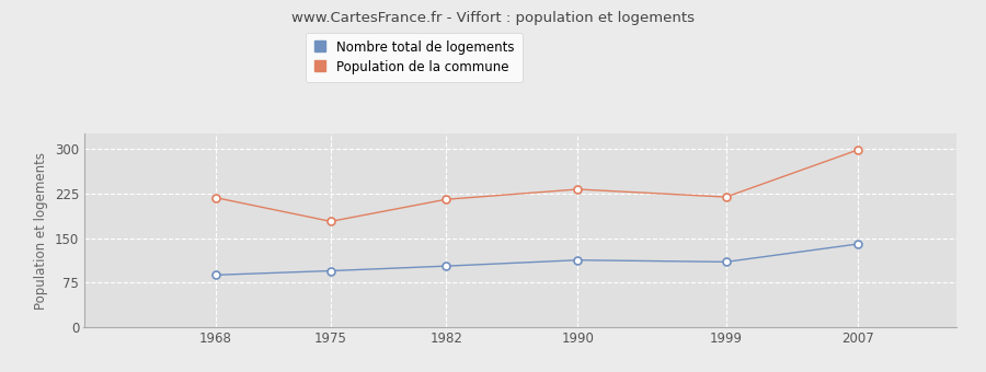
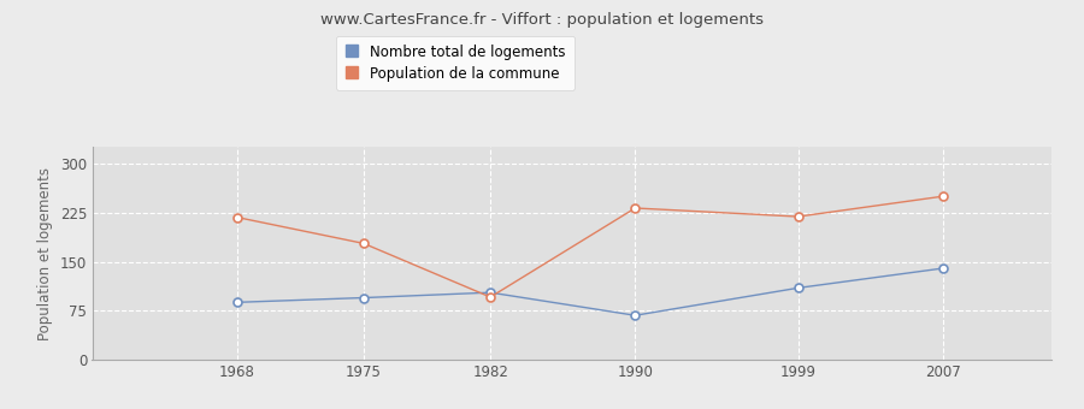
Population de la commune/1982: 215 -> 96
Nombre total de logements/1990: 113 -> 68
Population de la commune/2007: 298 -> 250
